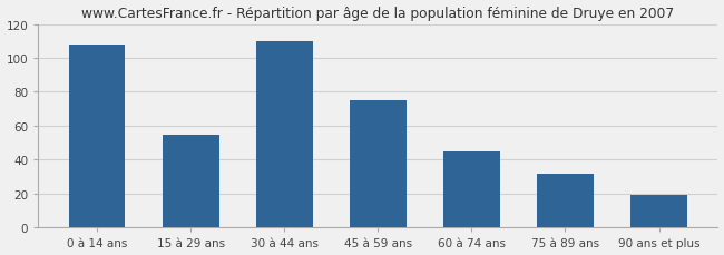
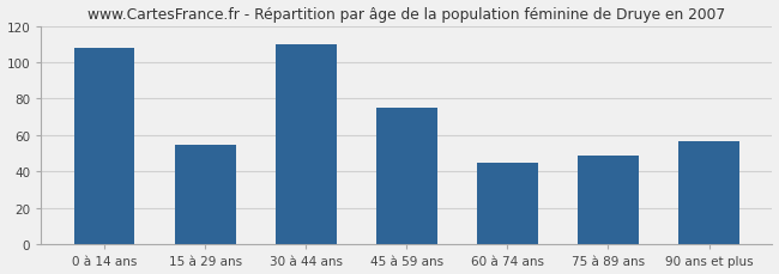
75 à 89 ans: 32 -> 49
90 ans et plus: 19 -> 57
